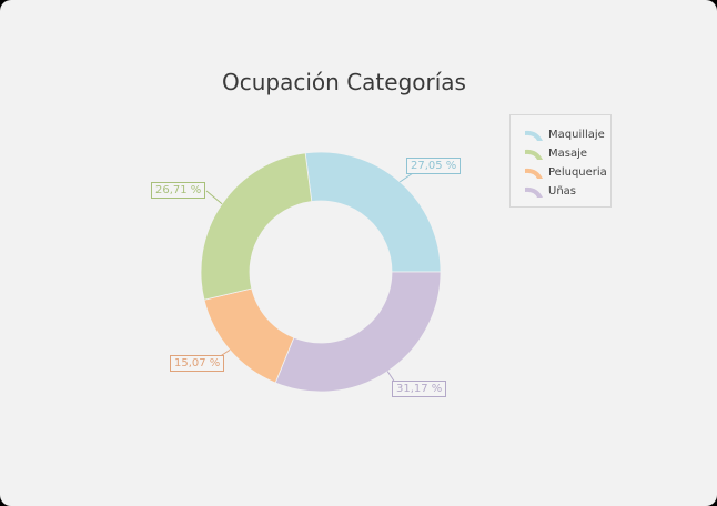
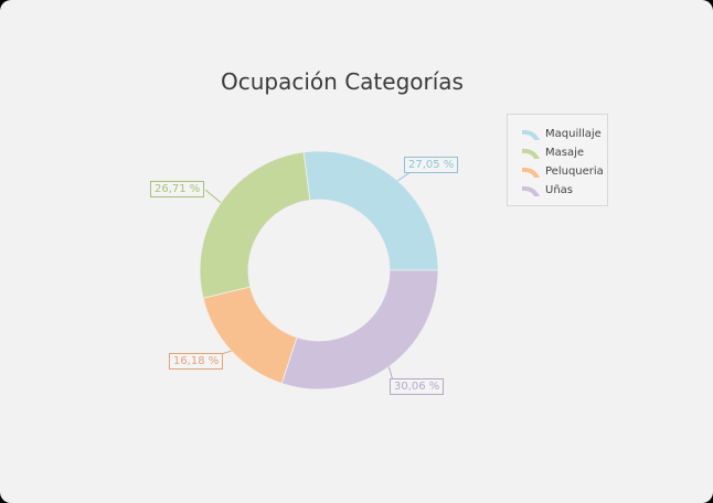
Peluqueria: 15,07 -> 16,18
Uñas: 31,17 -> 30,06
